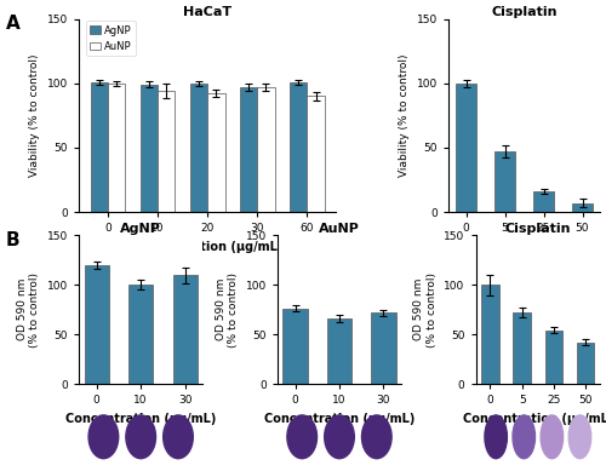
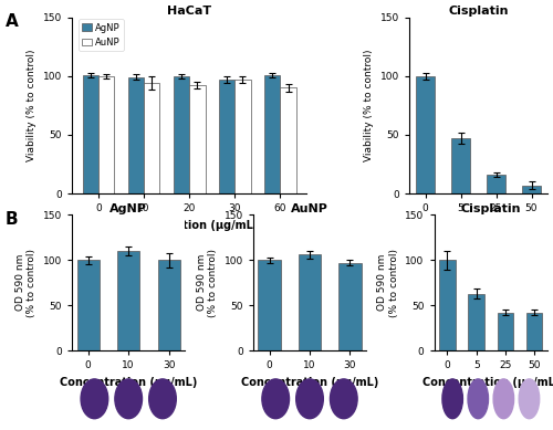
AgNP/0: 120 -> 100
AgNP/10: 100 -> 110
AgNP/30: 110 -> 100
AuNP/0: 76 -> 100
AuNP/10: 66 -> 106
AuNP/30: 72 -> 97
5: 72 -> 63
25: 54 -> 42
